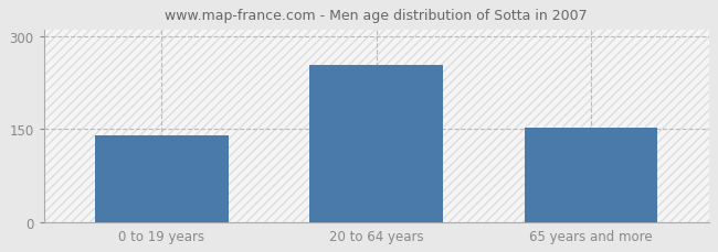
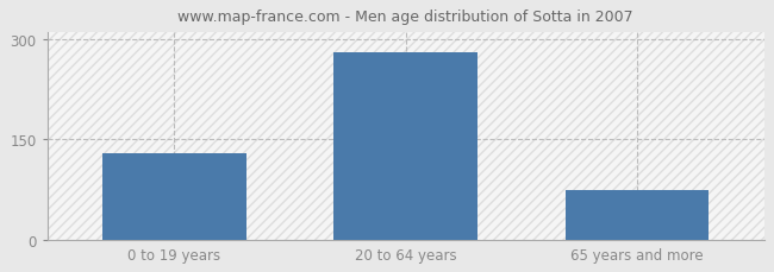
0 to 19 years: 140 -> 130
20 to 64 years: 254 -> 280
65 years and more: 152 -> 75
